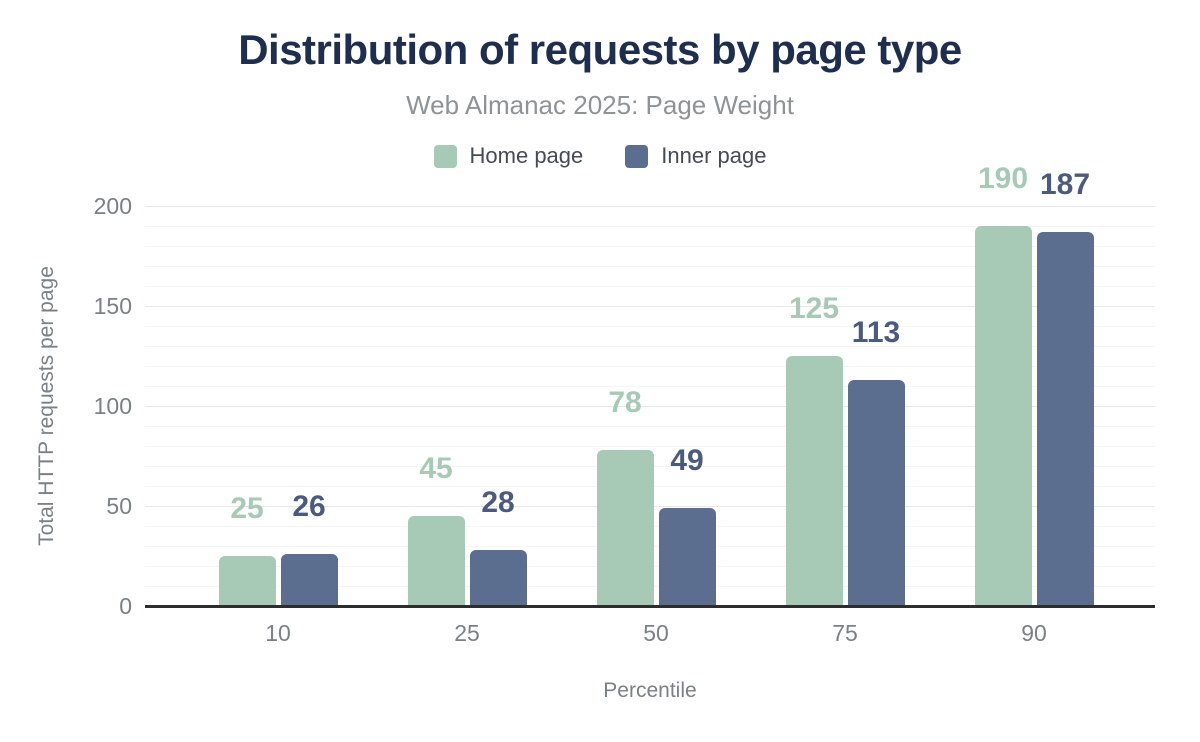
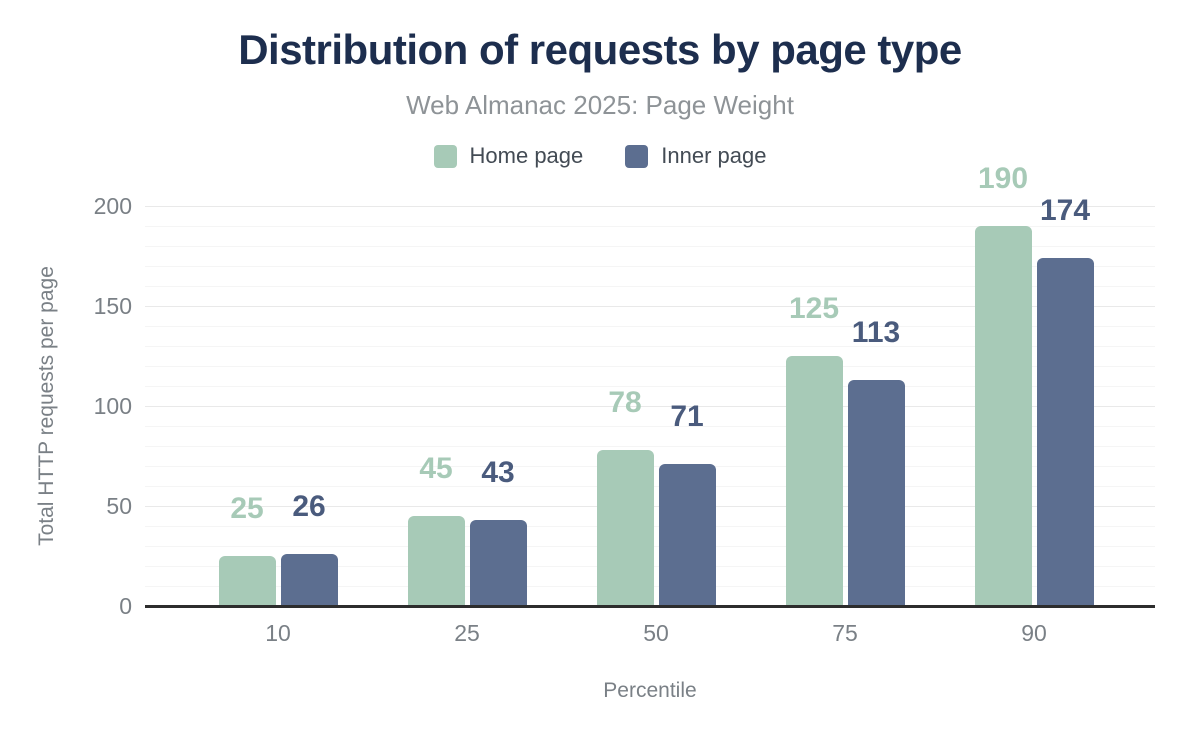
Inner page/25: 28 -> 43
Inner page/50: 49 -> 71
Inner page/90: 187 -> 174
